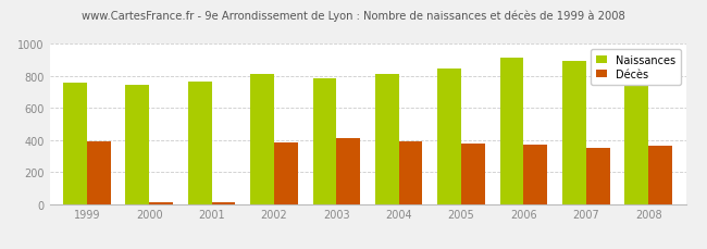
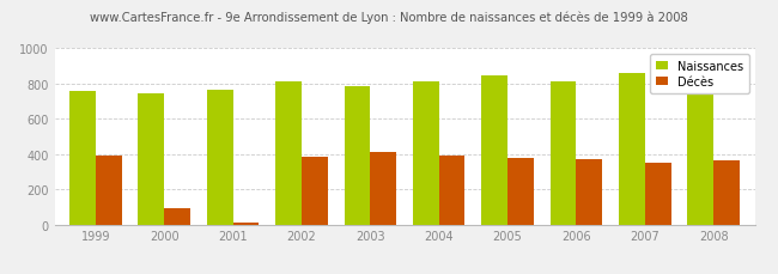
Décès/2000: 10 -> 90
Naissances/2006: 920 -> 810
Naissances/2007: 900 -> 860
